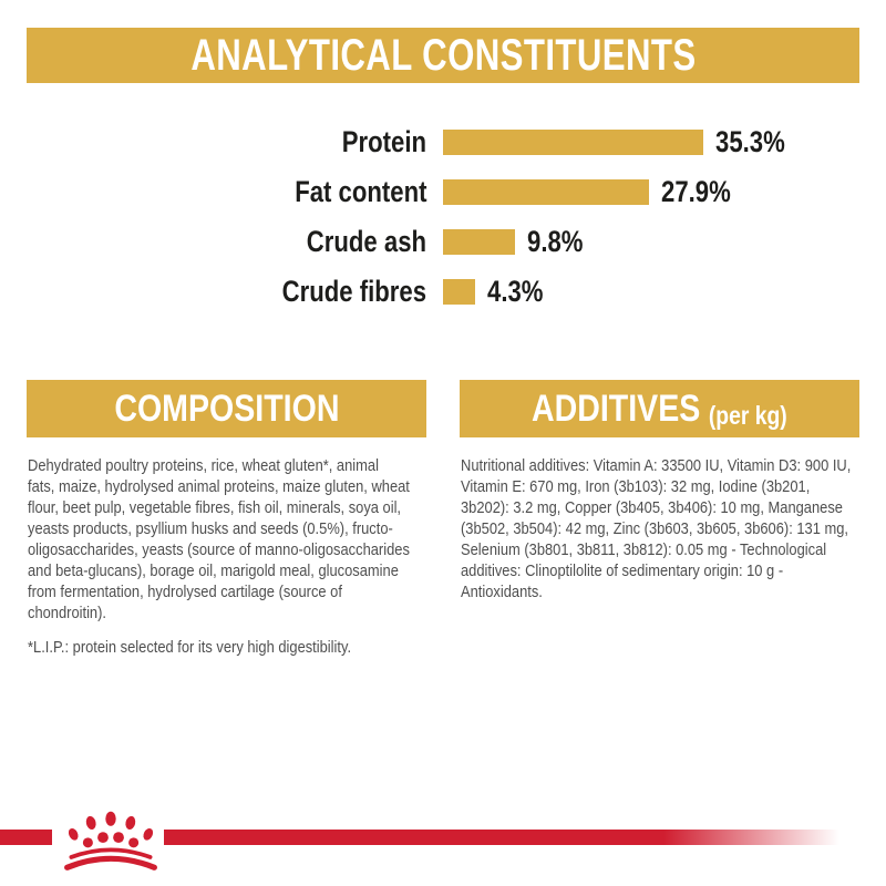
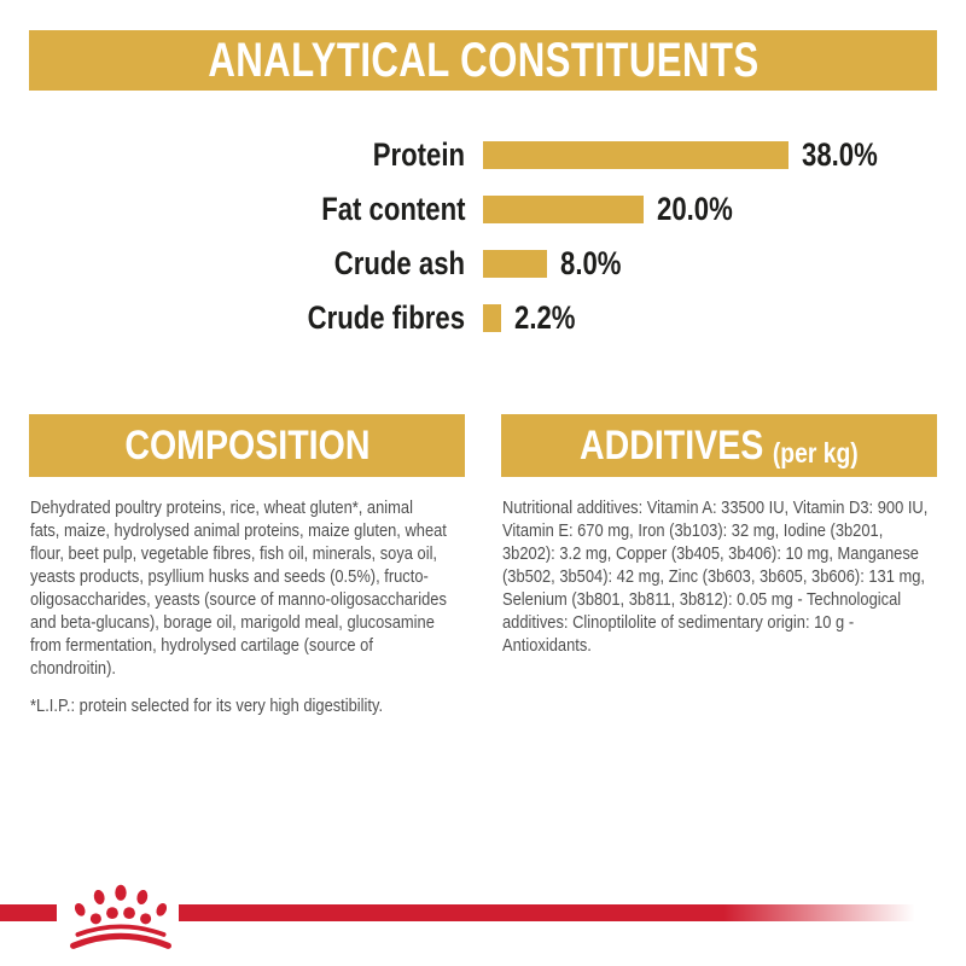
Protein: 35.3% -> 38.0%
Fat content: 27.9% -> 20.0%
Crude ash: 9.8% -> 8.0%
Crude fibres: 4.3% -> 2.2%
